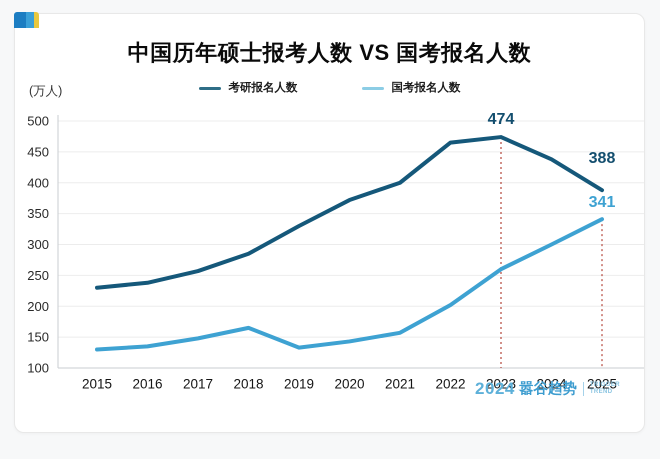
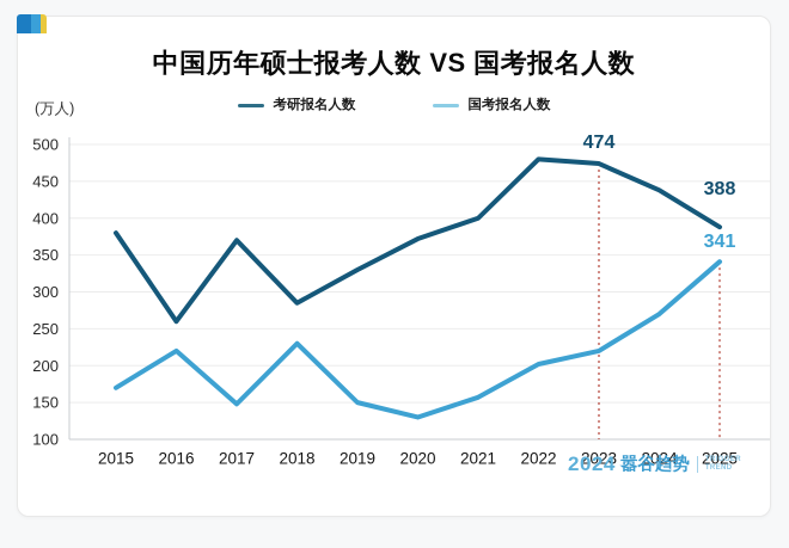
考研报名人数/2015: 230 -> 380
国考报名人数/2015: 130 -> 170
考研报名人数/2016: 240 -> 260
国考报名人数/2016: 140 -> 220
考研报名人数/2017: 260 -> 370
国考报名人数/2018: 160 -> 230
国考报名人数/2019: 130 -> 150
国考报名人数/2020: 140 -> 130
考研报名人数/2022: 460 -> 480
国考报名人数/2023: 260 -> 220
国考报名人数/2024: 300 -> 270
